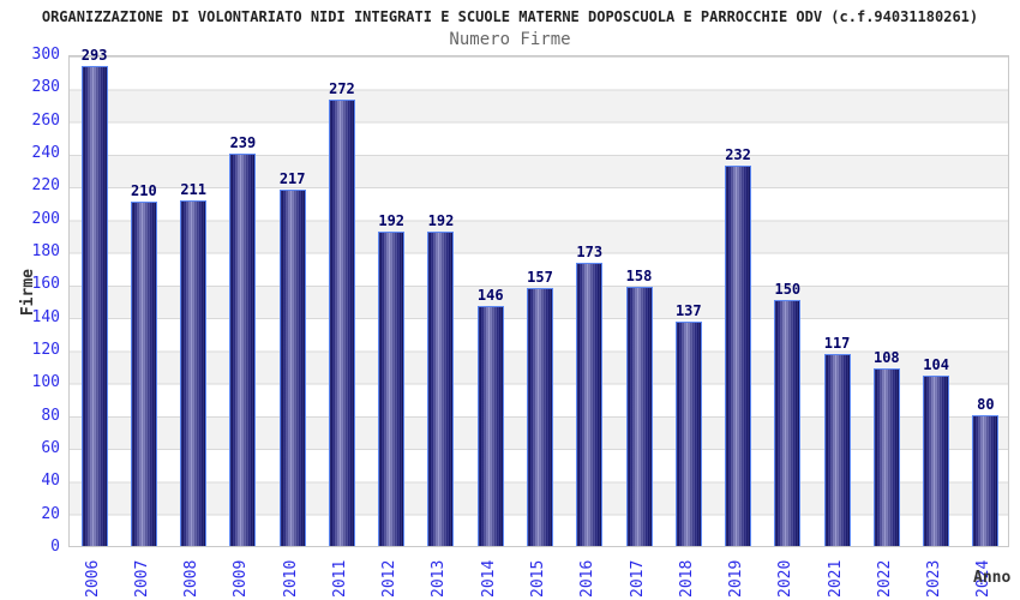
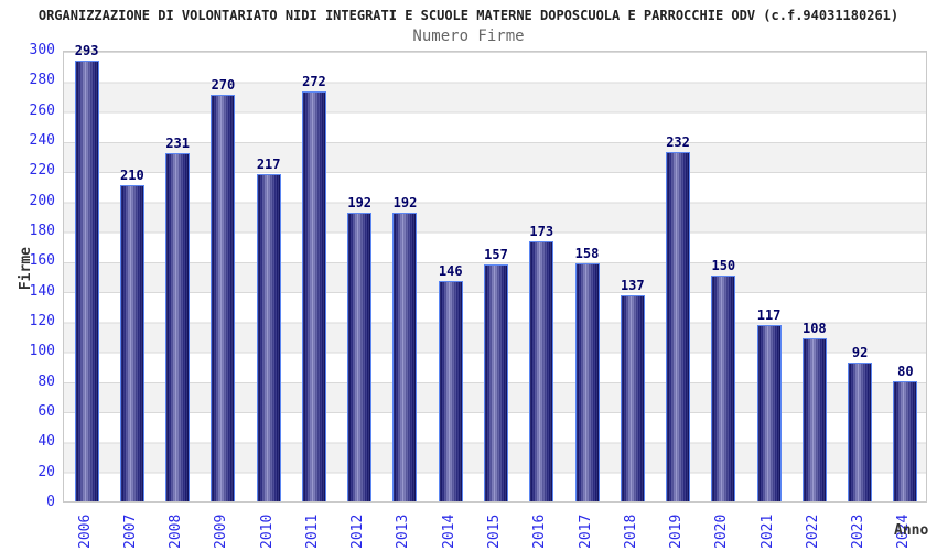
2008: 211 -> 231
2009: 239 -> 270
2023: 104 -> 92
